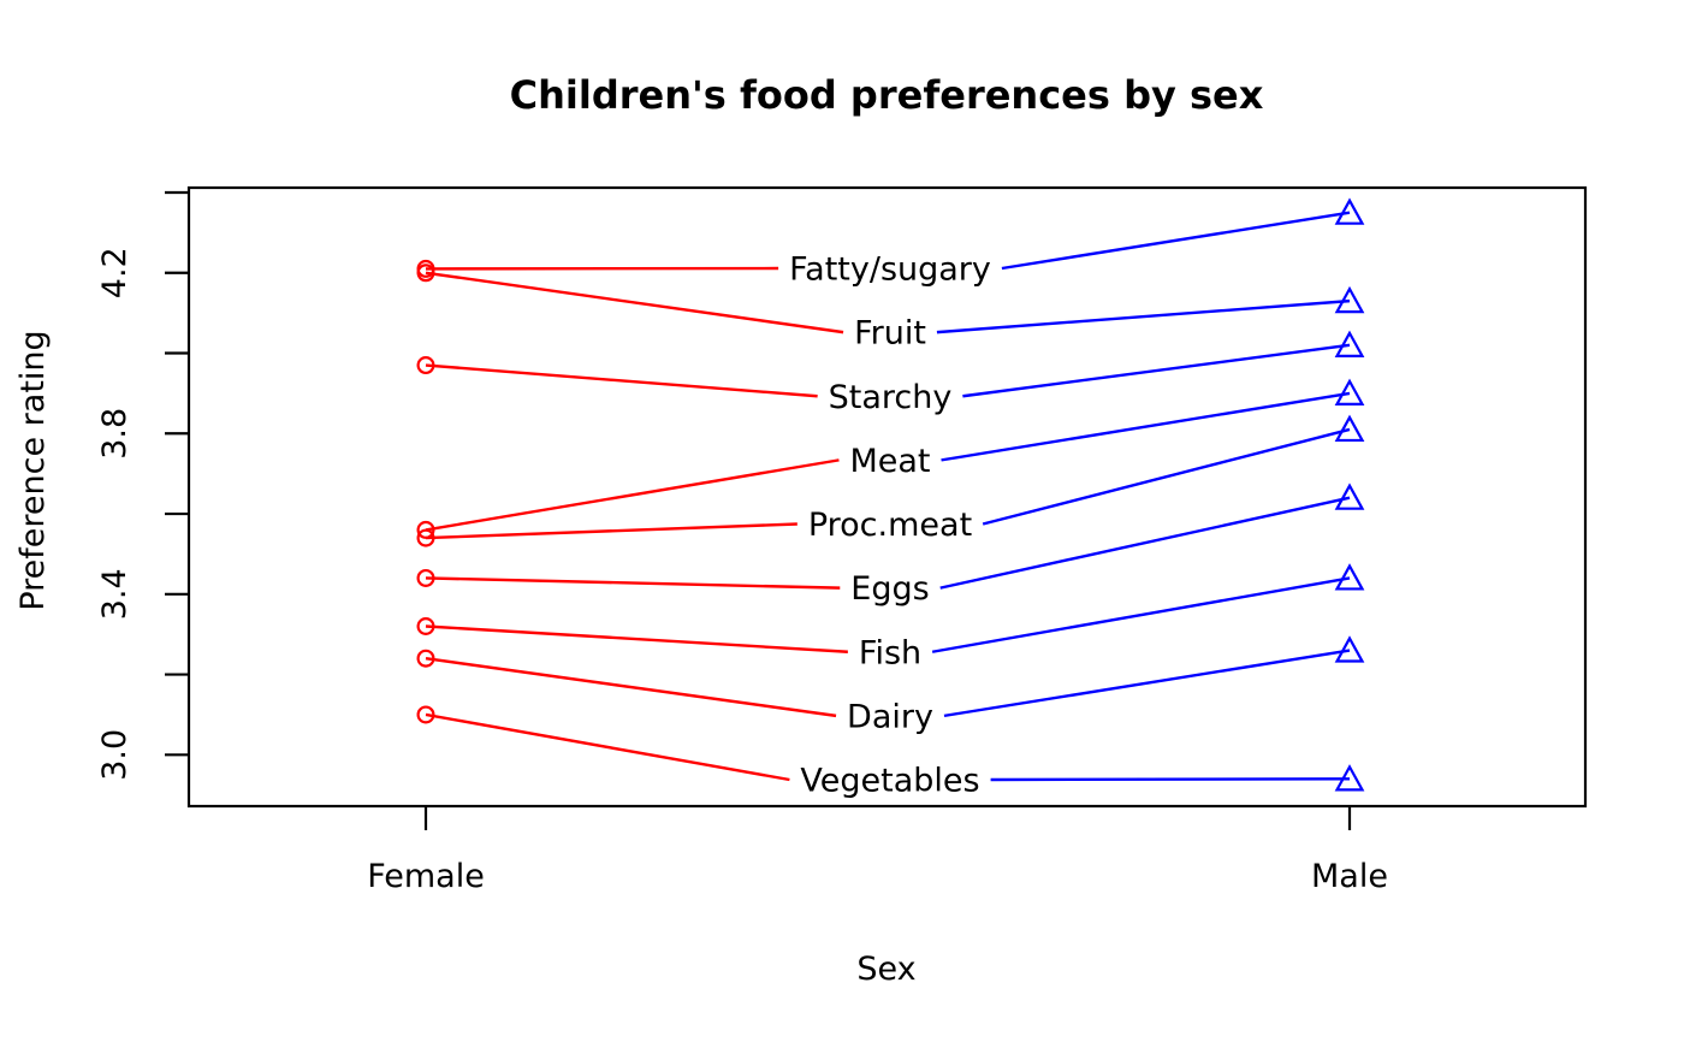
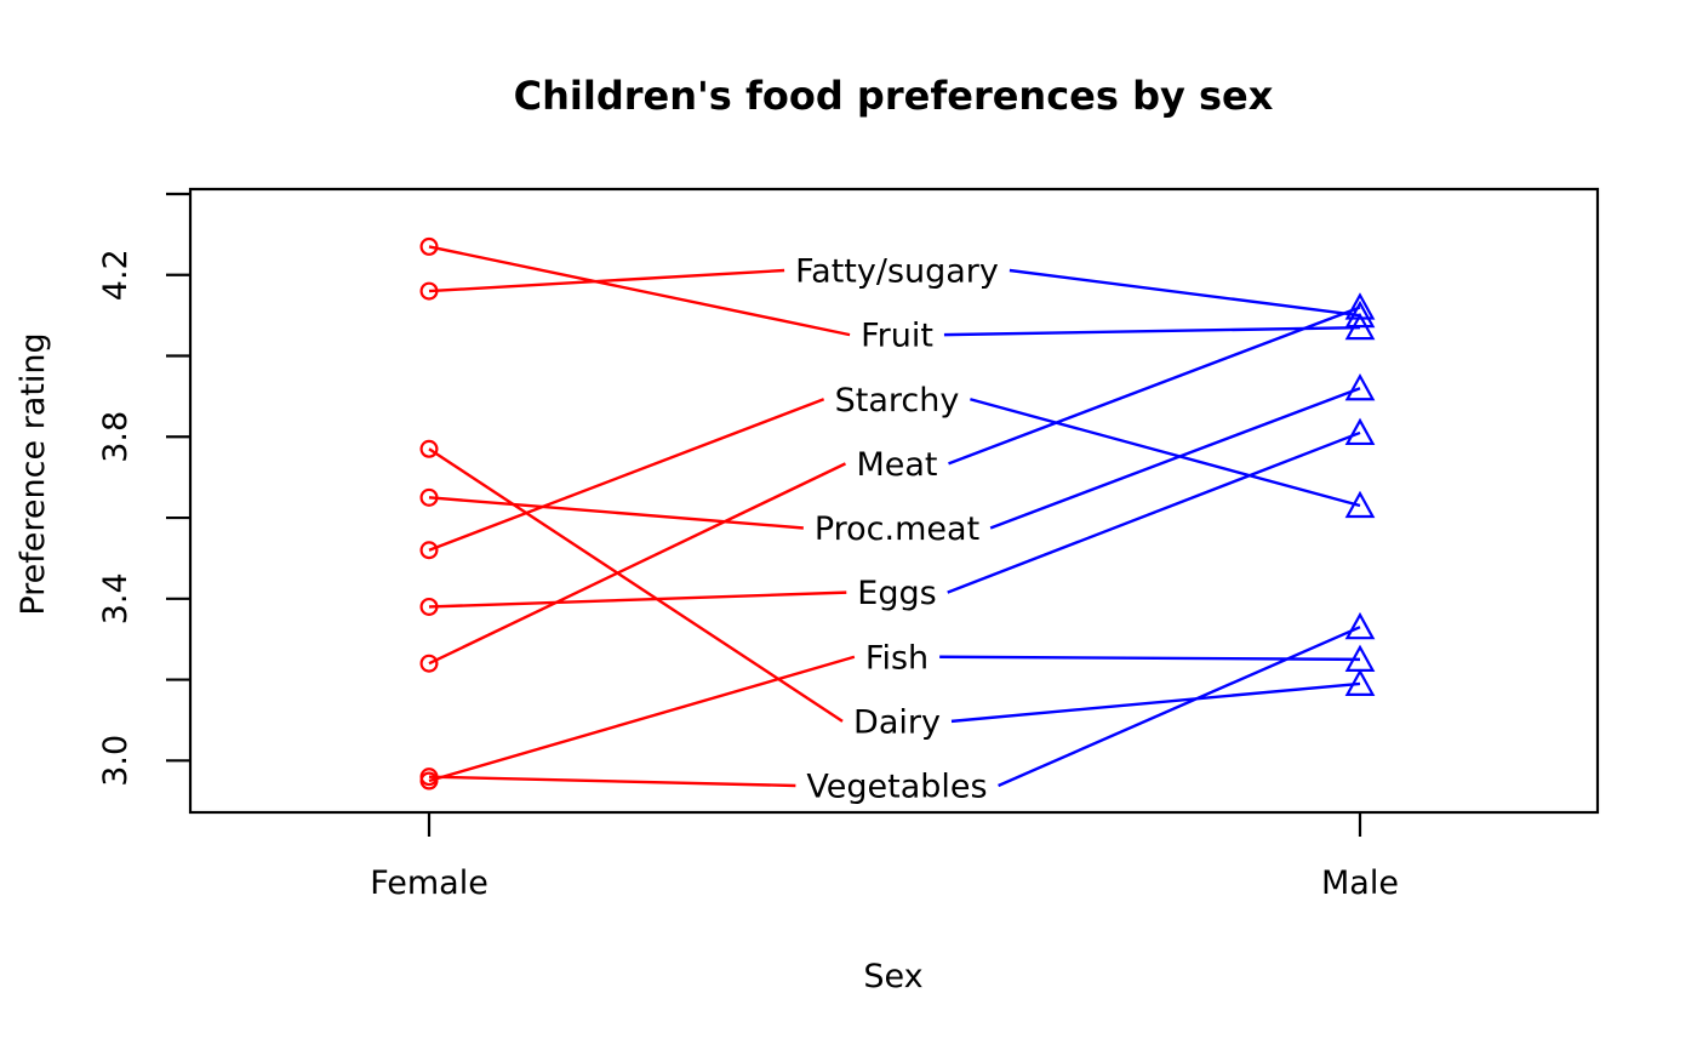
Fatty/sugary/Female: 4.21 -> 4.16
Fruit/Female: 4.20 -> 4.27
Starchy/Female: 3.97 -> 3.52
Meat/Female: 3.56 -> 3.24
Proc.meat/Female: 3.54 -> 3.65
Eggs/Female: 3.44 -> 3.38
Fish/Female: 3.32 -> 2.95
Dairy/Female: 3.24 -> 3.77
Vegetables/Female: 3.10 -> 2.96
Fatty/sugary/Male: 4.35 -> 4.10
Fruit/Male: 4.13 -> 4.07
Starchy/Male: 4.02 -> 3.63
Meat/Male: 3.90 -> 4.12
Proc.meat/Male: 3.81 -> 3.92
Eggs/Male: 3.64 -> 3.81
Fish/Male: 3.44 -> 3.25
Dairy/Male: 3.26 -> 3.19
Vegetables/Male: 2.94 -> 3.33
